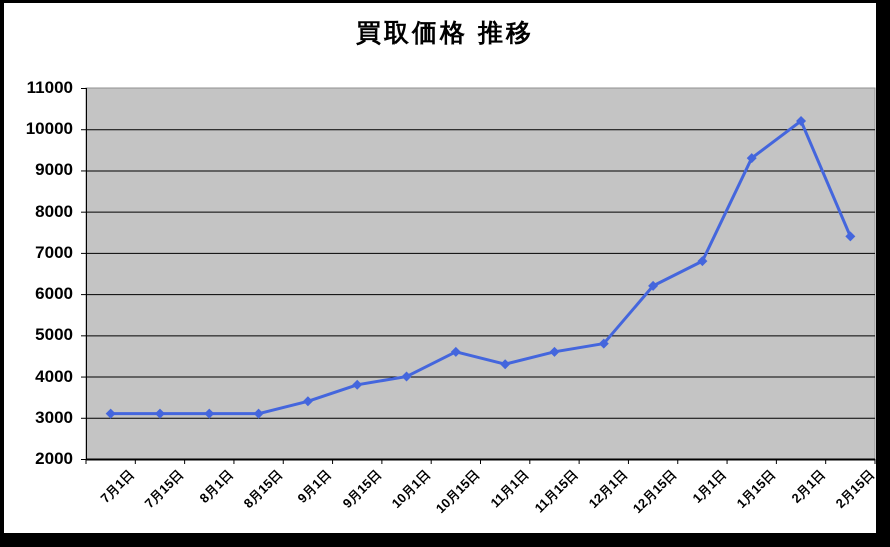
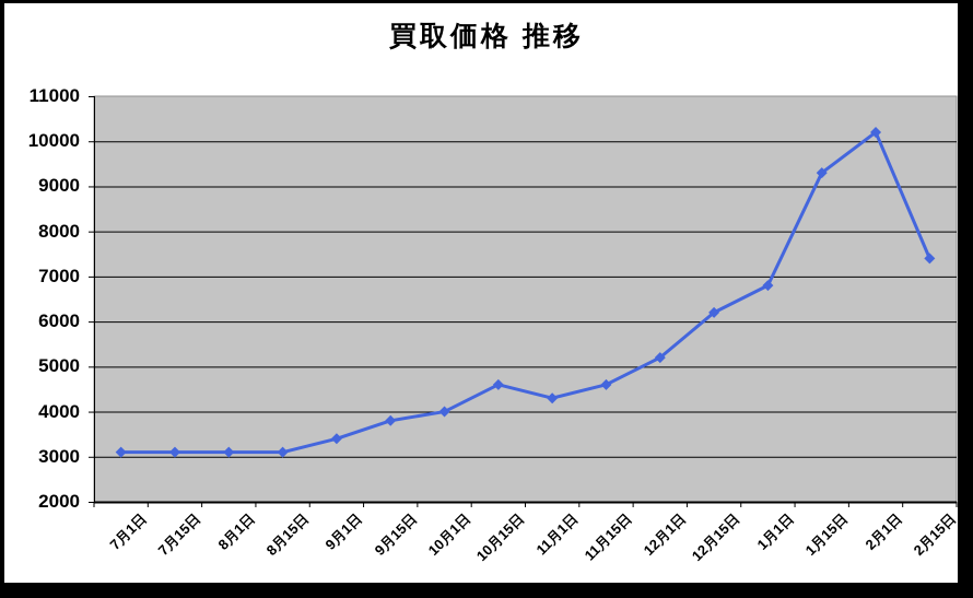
12月1日: 4800 -> 5200
